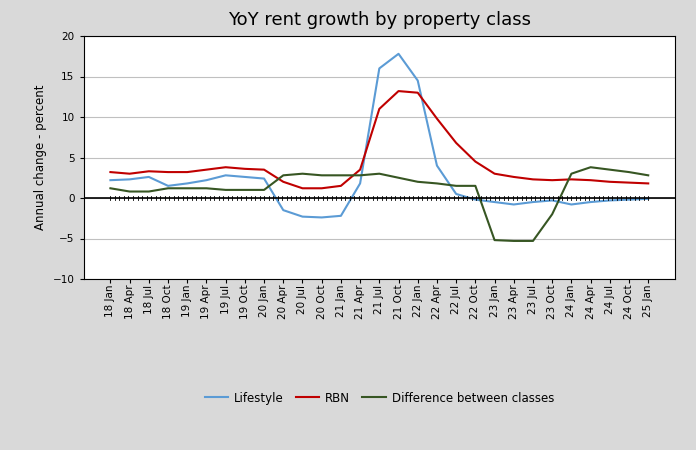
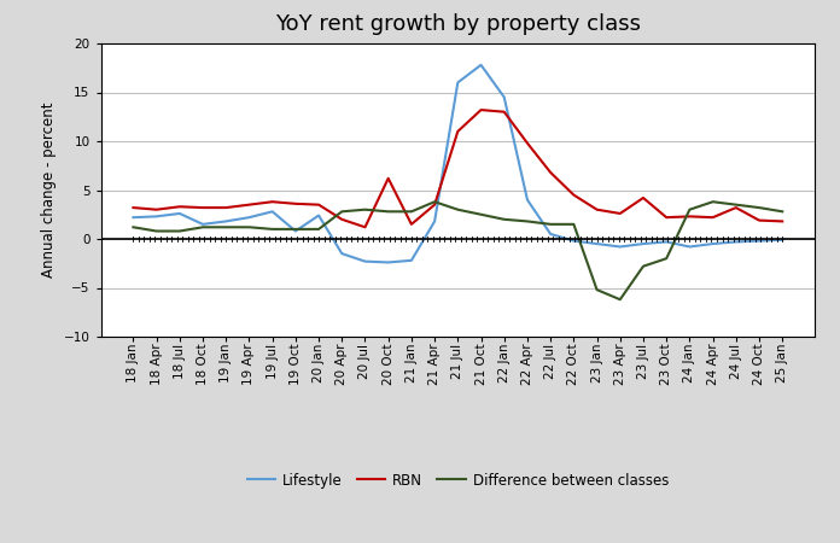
Lifestyle/19 Oct: 2.6 -> 0.8
RBN/20 Oct: 1.2 -> 6.2
Difference between classes/21 Apr: 2.8 -> 3.8
Difference between classes/23 Apr: -5.3 -> -6.2
RBN/23 Jul: 2.3 -> 4.2
Difference between classes/23 Jul: -5.3 -> -2.8
RBN/24 Jul: 2.0 -> 3.2
